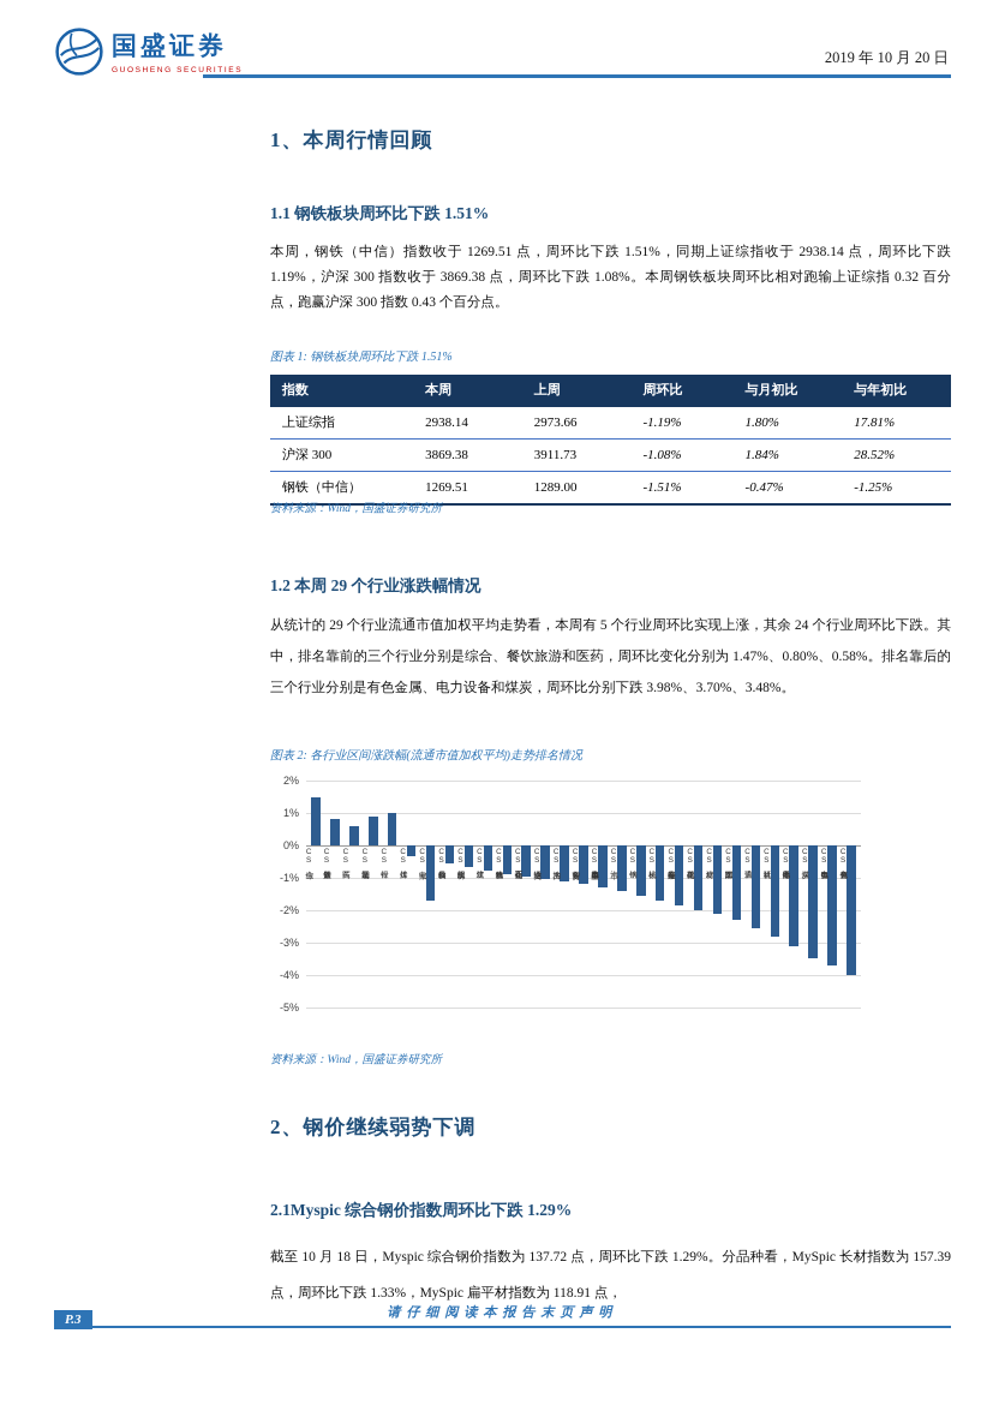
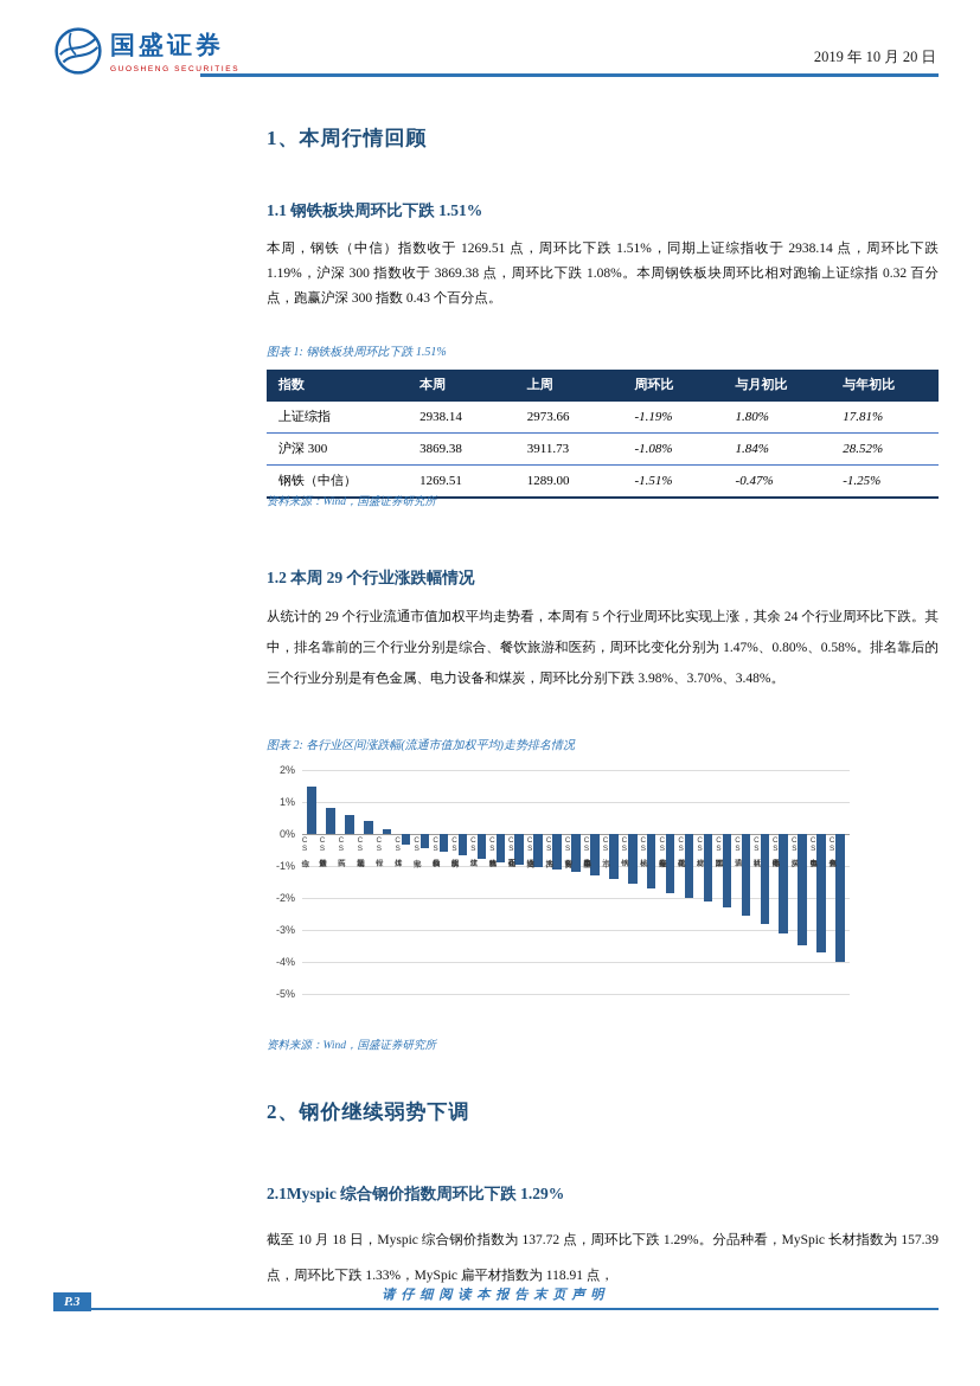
CS轻工制造: 0.9% -> 0.4%
CS银行: 1.0% -> 0.1%
CS家电: -1.7% -> -0.5%
